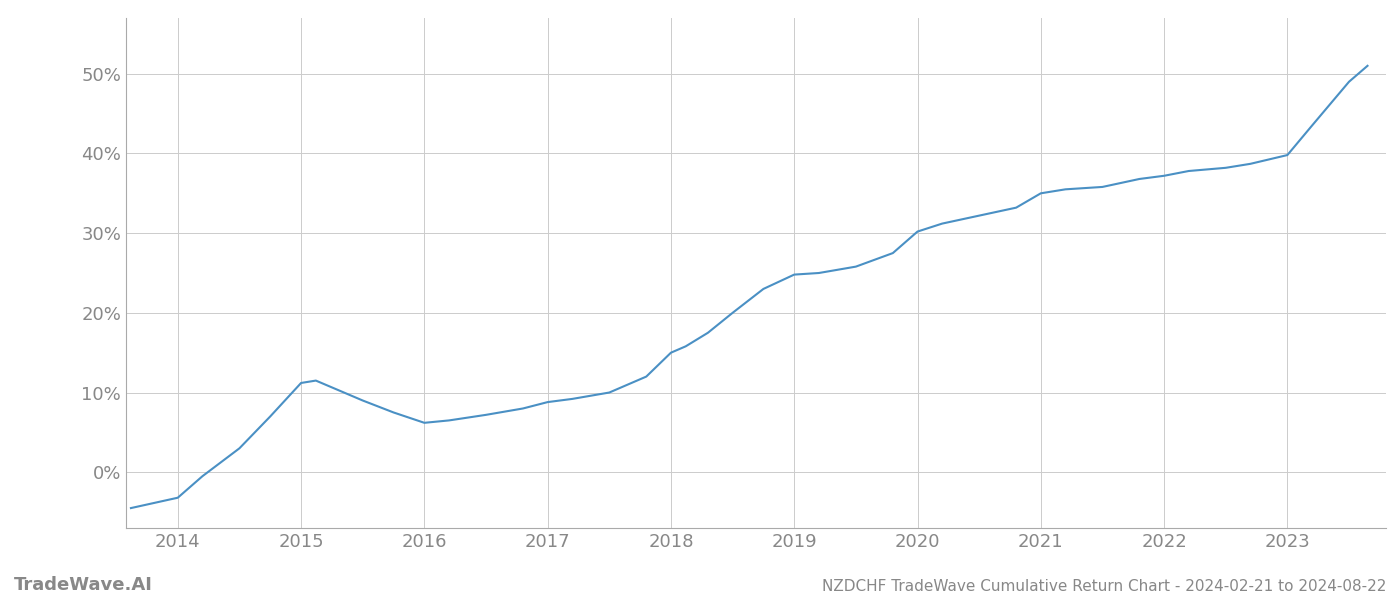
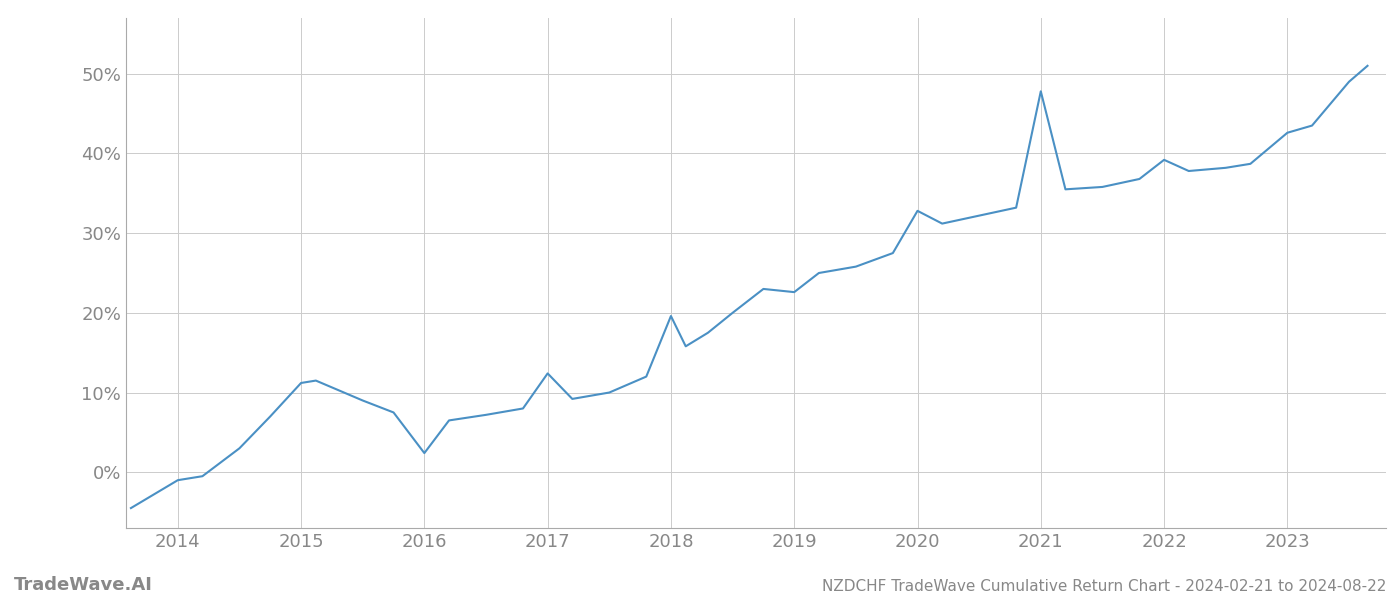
2014: -3.2% -> -1.0%
2016: 6.2% -> 2.4%
2017: 8.8% -> 12.4%
2018: 15.0% -> 19.6%
2019: 24.8% -> 22.6%
2020: 30.2% -> 32.8%
2021: 35.0% -> 47.8%
2022: 37.2% -> 39.2%
2023: 39.8% -> 42.6%
